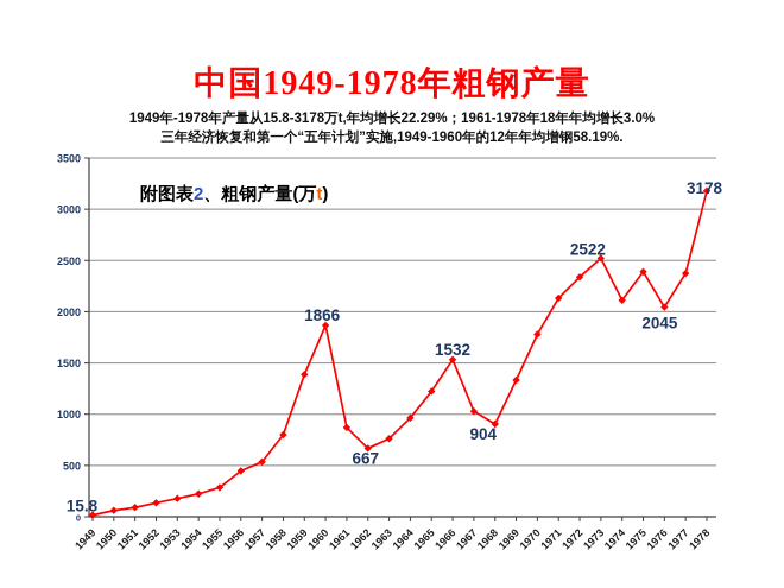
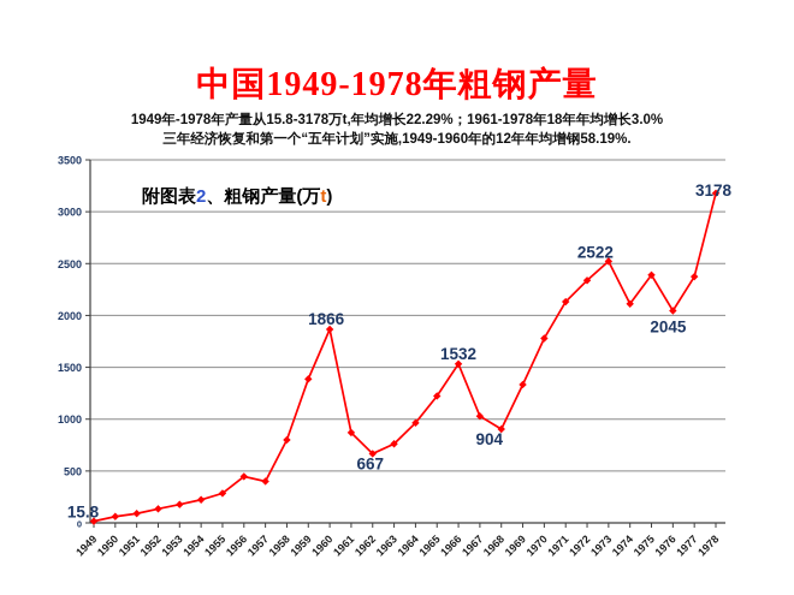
1957: 500 -> 400
